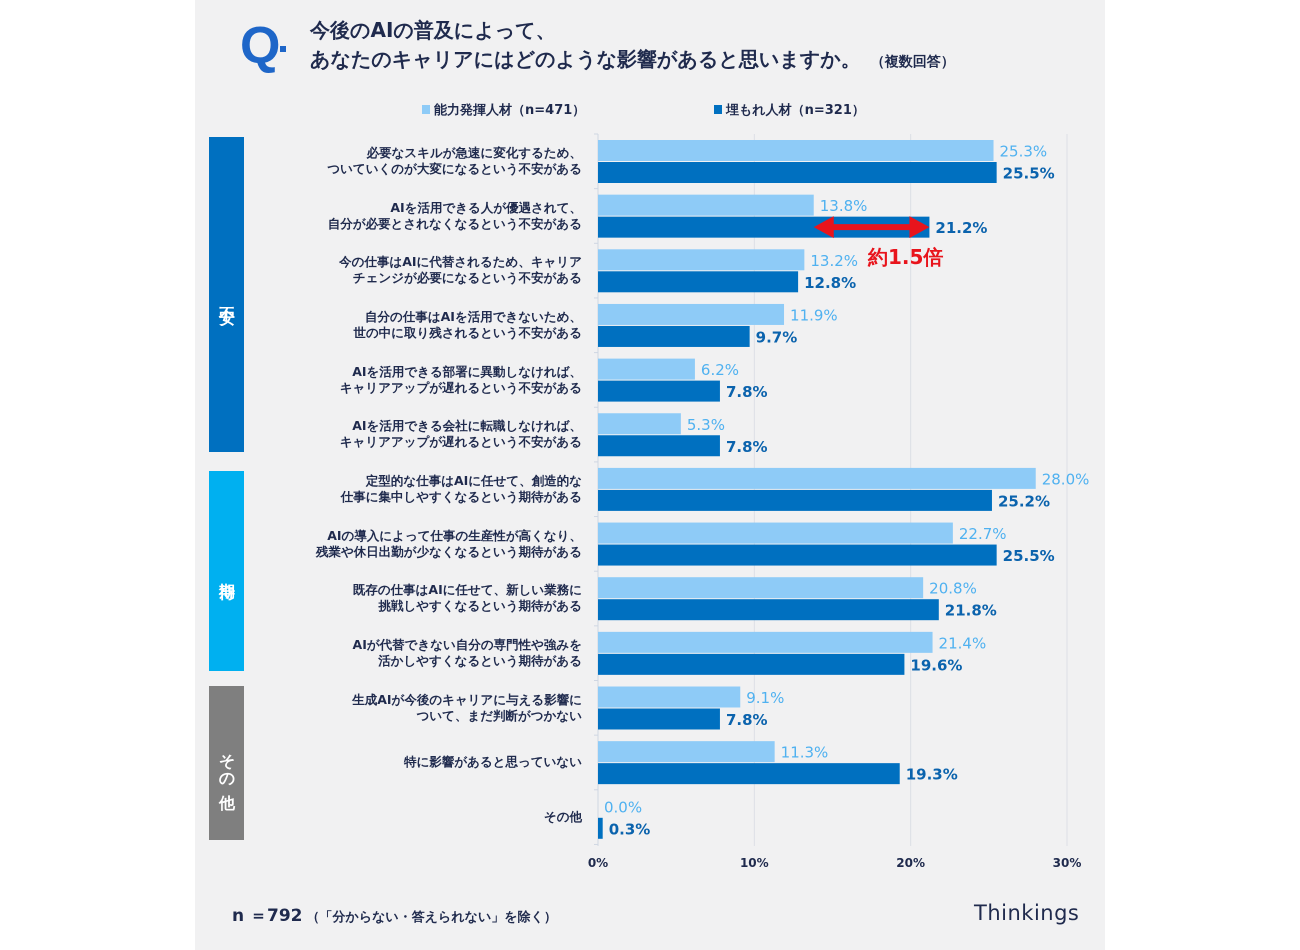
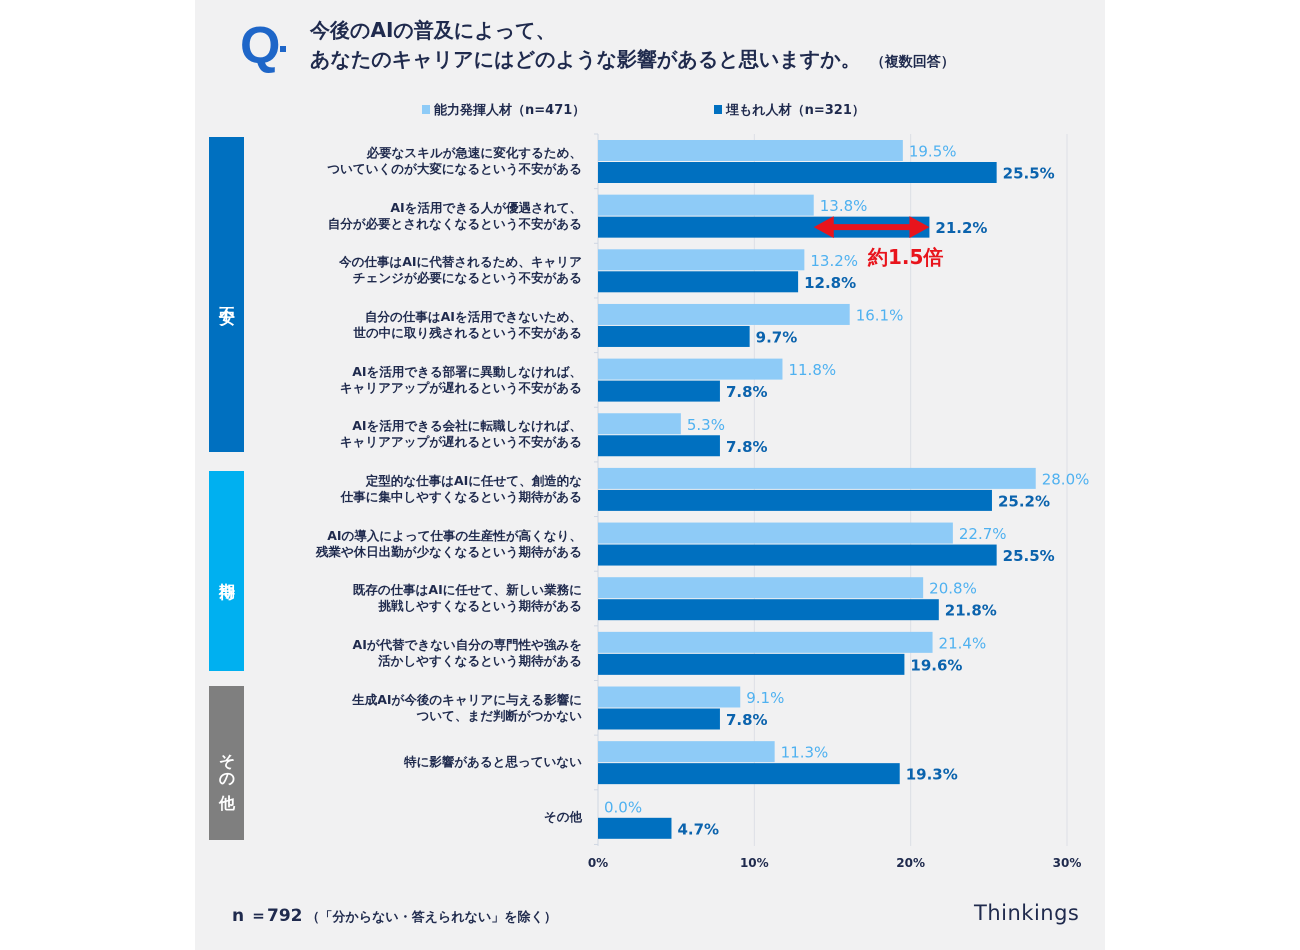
能力発揮人材（n=471）/必要なスキルが急速に変化するため、 ついていくのが大変になるという不安がある: 25.3% -> 19.5%
能力発揮人材（n=471）/自分の仕事はAIを活用できないため、 世の中に取り残されるという不安がある: 11.9% -> 16.1%
能力発揮人材（n=471）/AIを活用できる部署に異動しなければ、 キャリアアップが遅れるという不安がある: 6.2% -> 11.8%
埋もれ人材（n=321）/その他: 0.3% -> 4.7%
